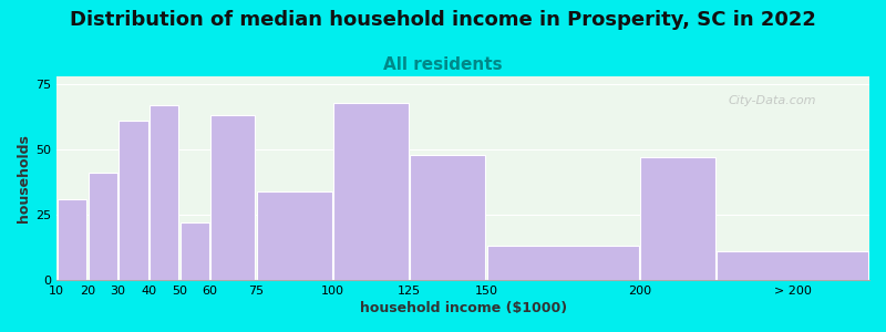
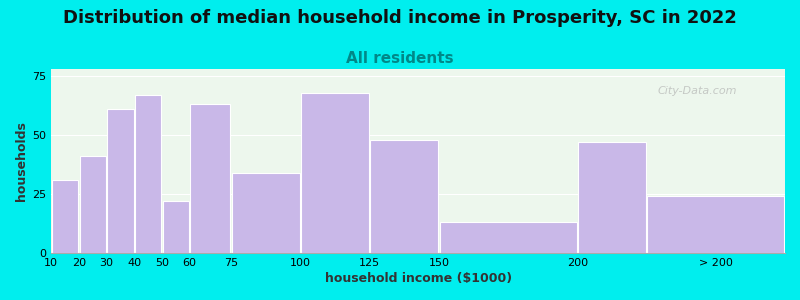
> 200: 11 -> 24
